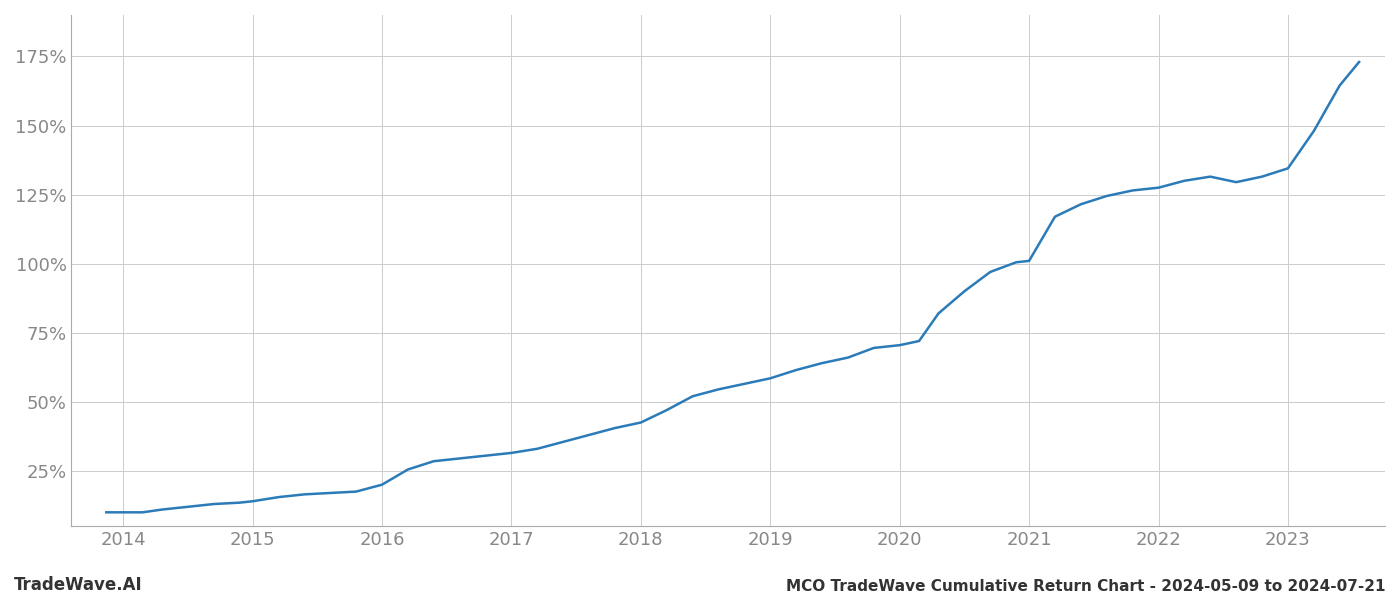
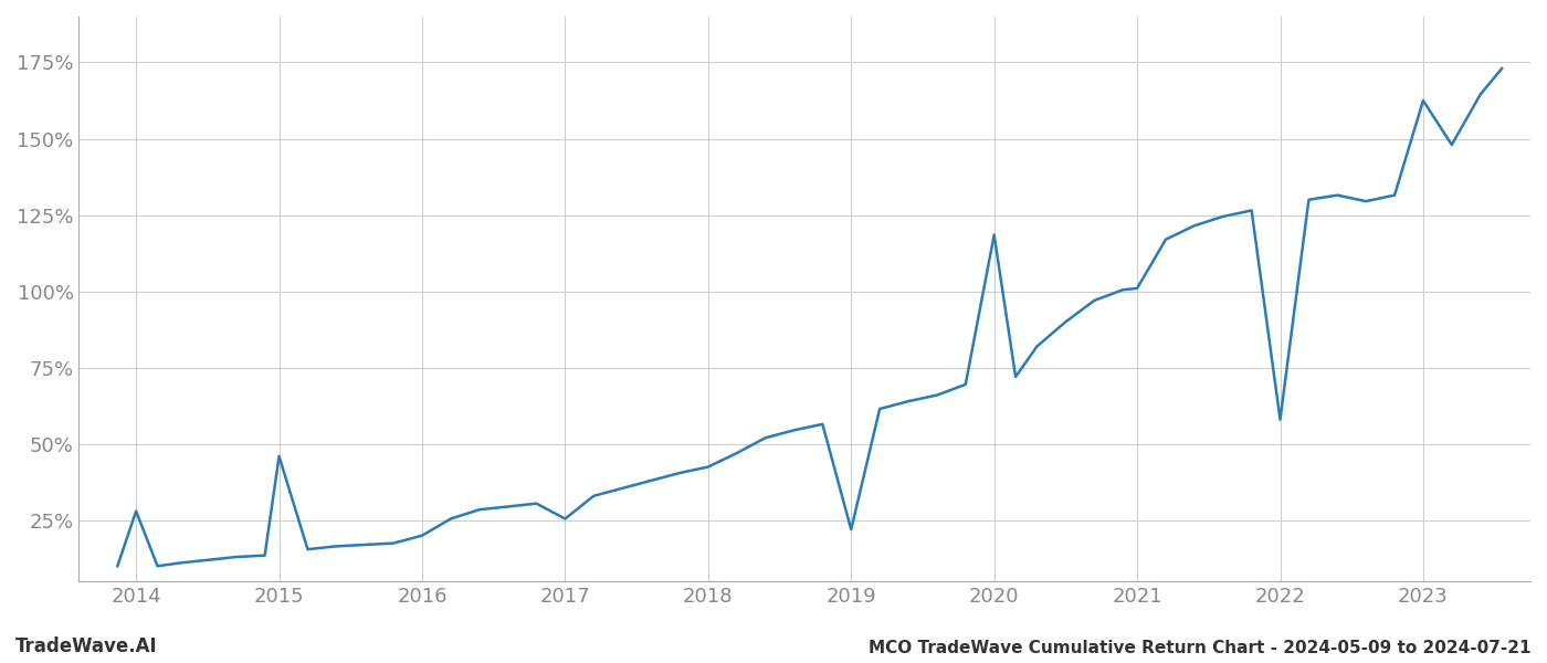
2014: 10.0% -> 28.0%
2015: 14.0% -> 46.0%
2017: 31.5% -> 25.5%
2019: 58.5% -> 22.0%
2020: 70.5% -> 118.5%
2022: 127.5% -> 58.0%
2023: 134.5% -> 162.5%
